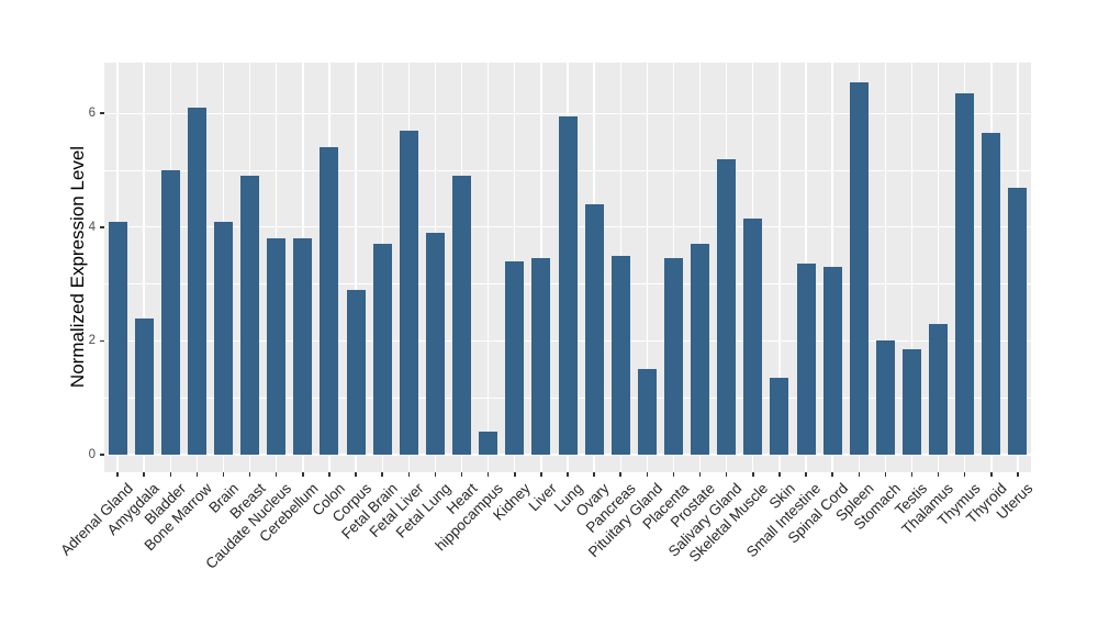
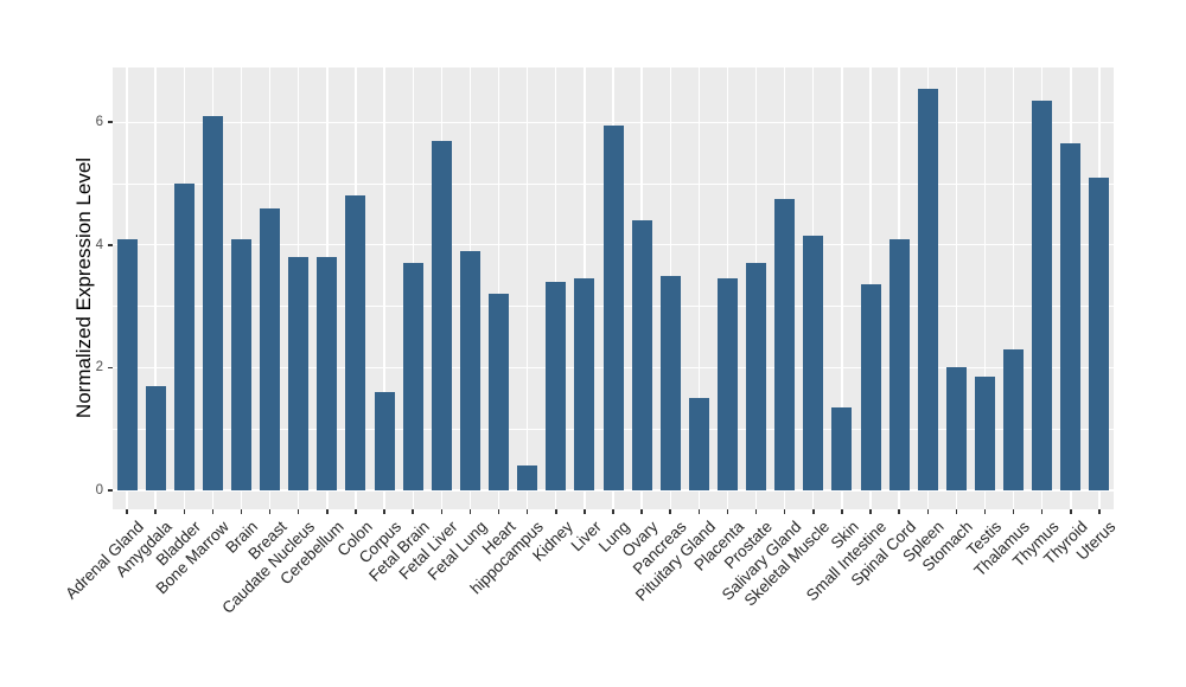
Amygdala: 2.4 -> 1.7
Breast: 4.9 -> 4.6
Colon: 5.4 -> 4.8
Corpus: 2.9 -> 1.6
Heart: 4.9 -> 3.2
Salivary Gland: 5.2 -> 4.8
Spinal Cord: 3.3 -> 4.1
Uterus: 4.7 -> 5.1
